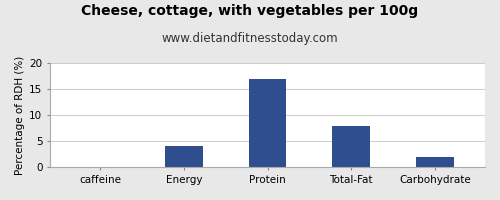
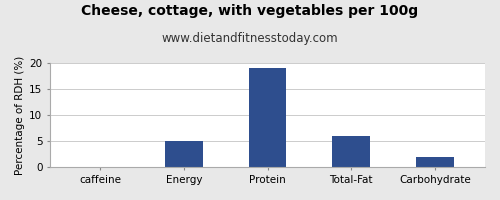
Energy: 4 -> 5
Protein: 17 -> 19
Total-Fat: 8 -> 6
